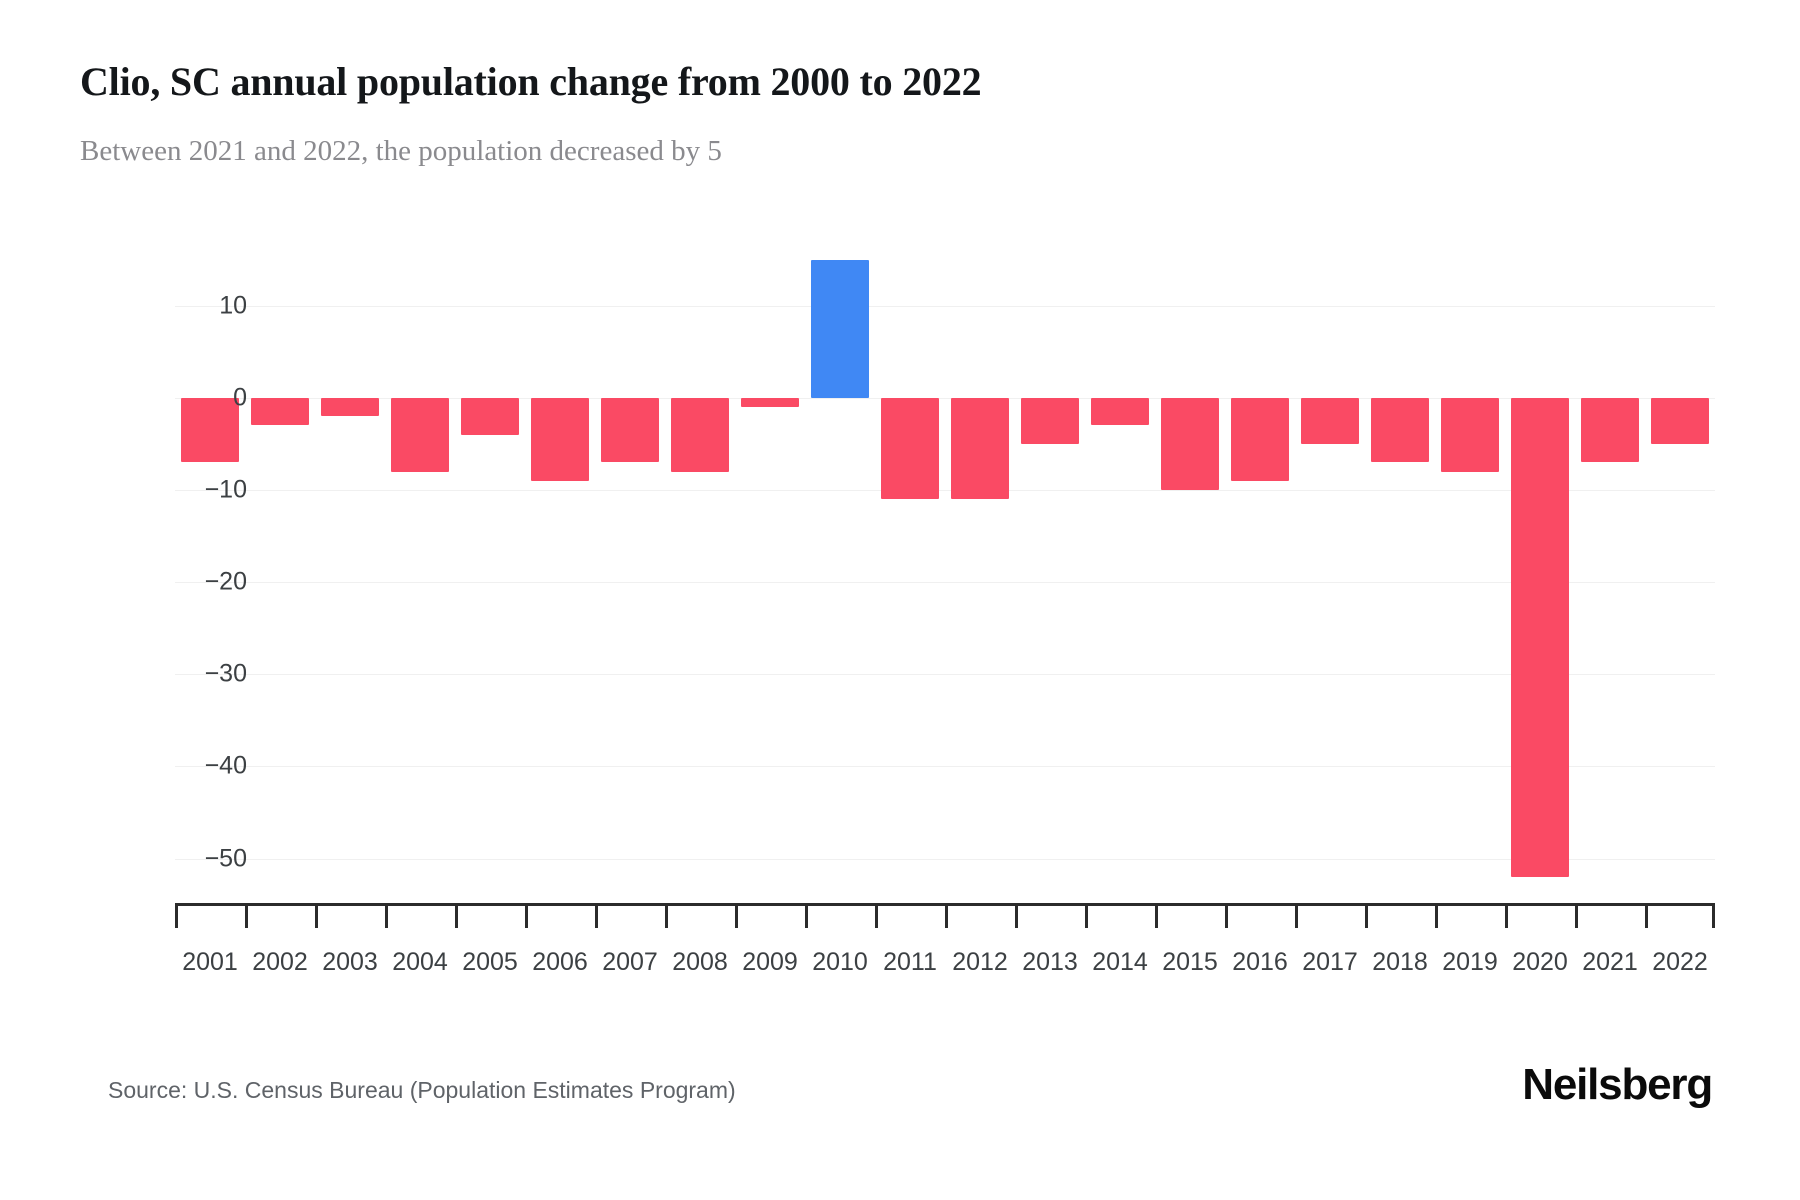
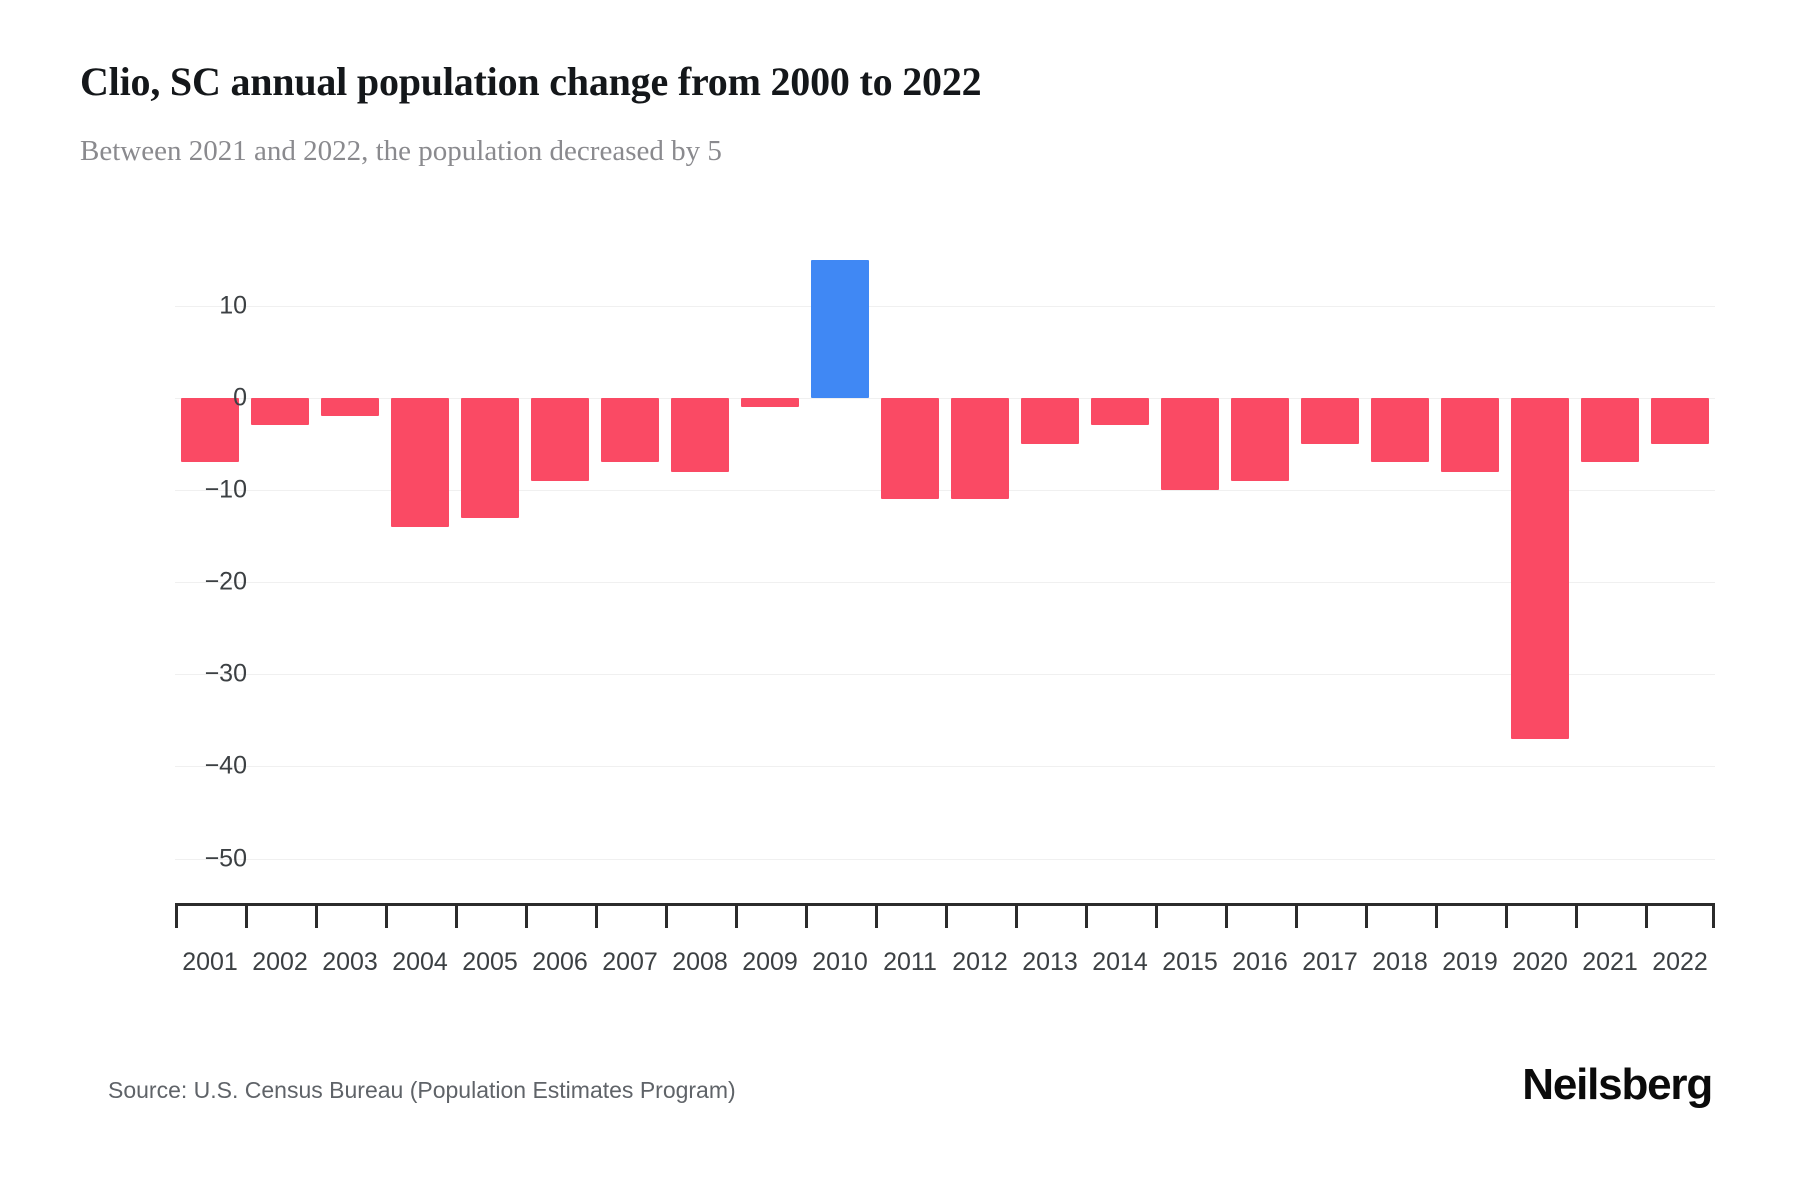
2004: -8 -> -14
2005: -4 -> -13
2020: -52 -> -37
